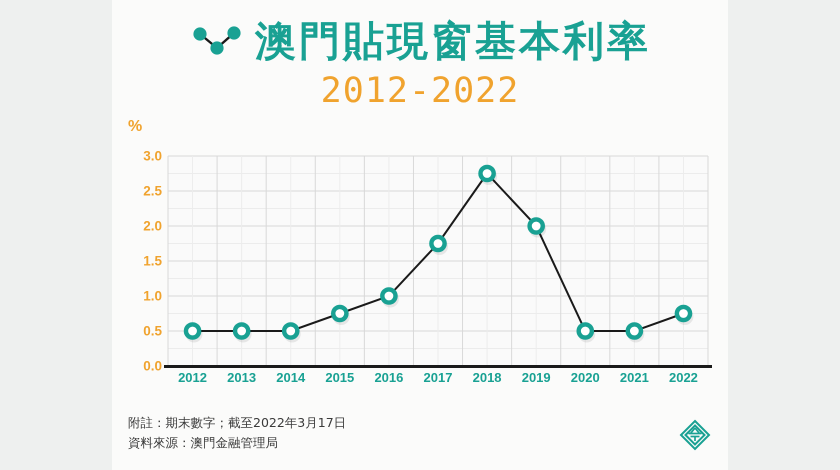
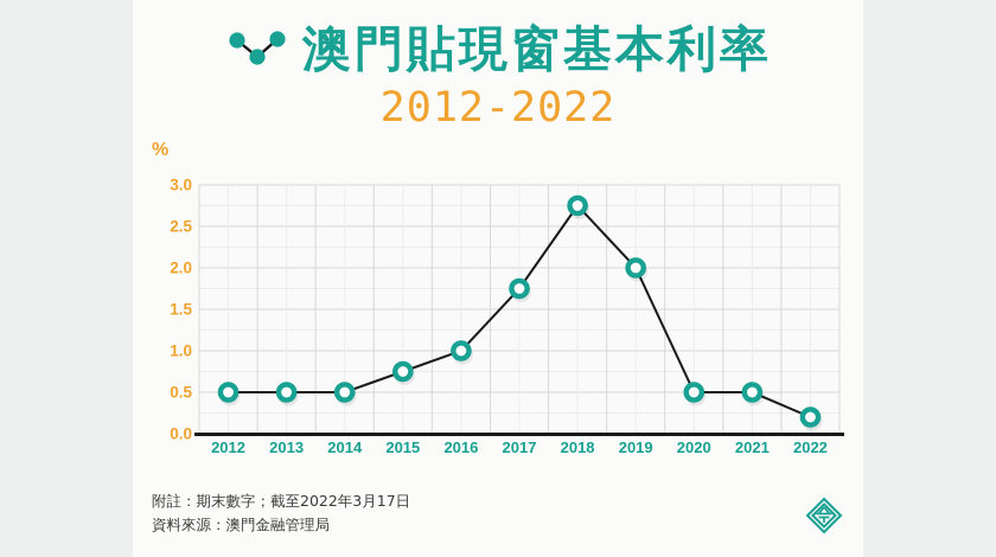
2022: 0.8 -> 0.2
